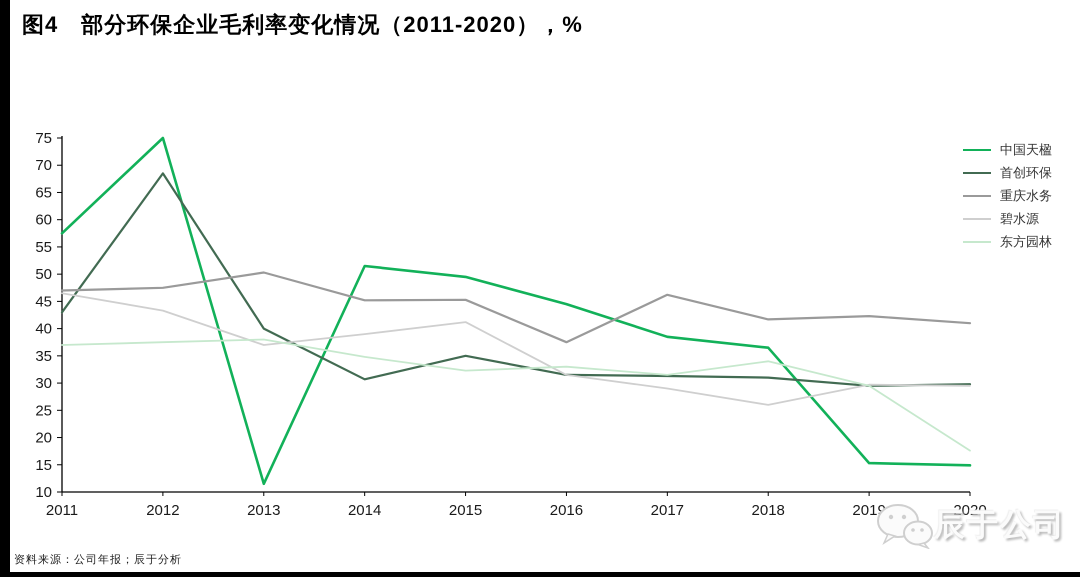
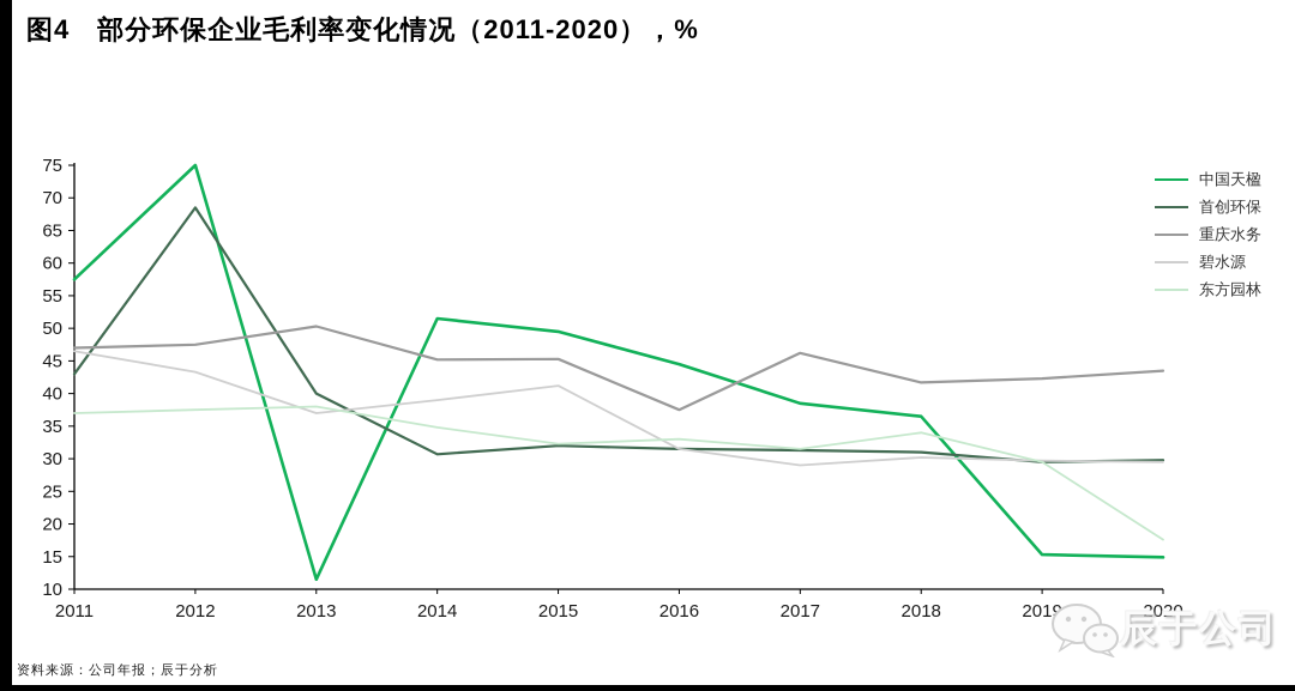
首创环保/2015: 35 -> 32
碧水源/2018: 26 -> 30
重庆水务/2020: 41 -> 44
